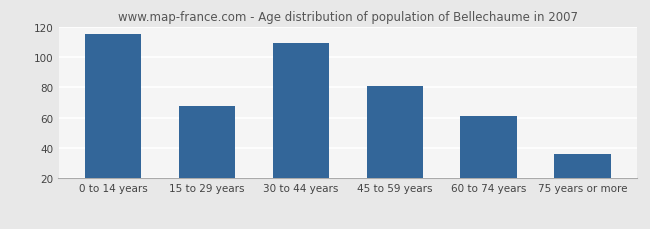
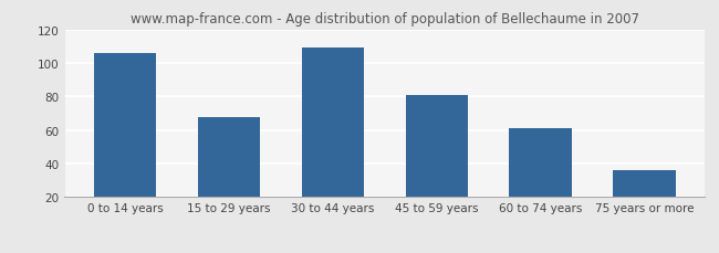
0 to 14 years: 115 -> 106
